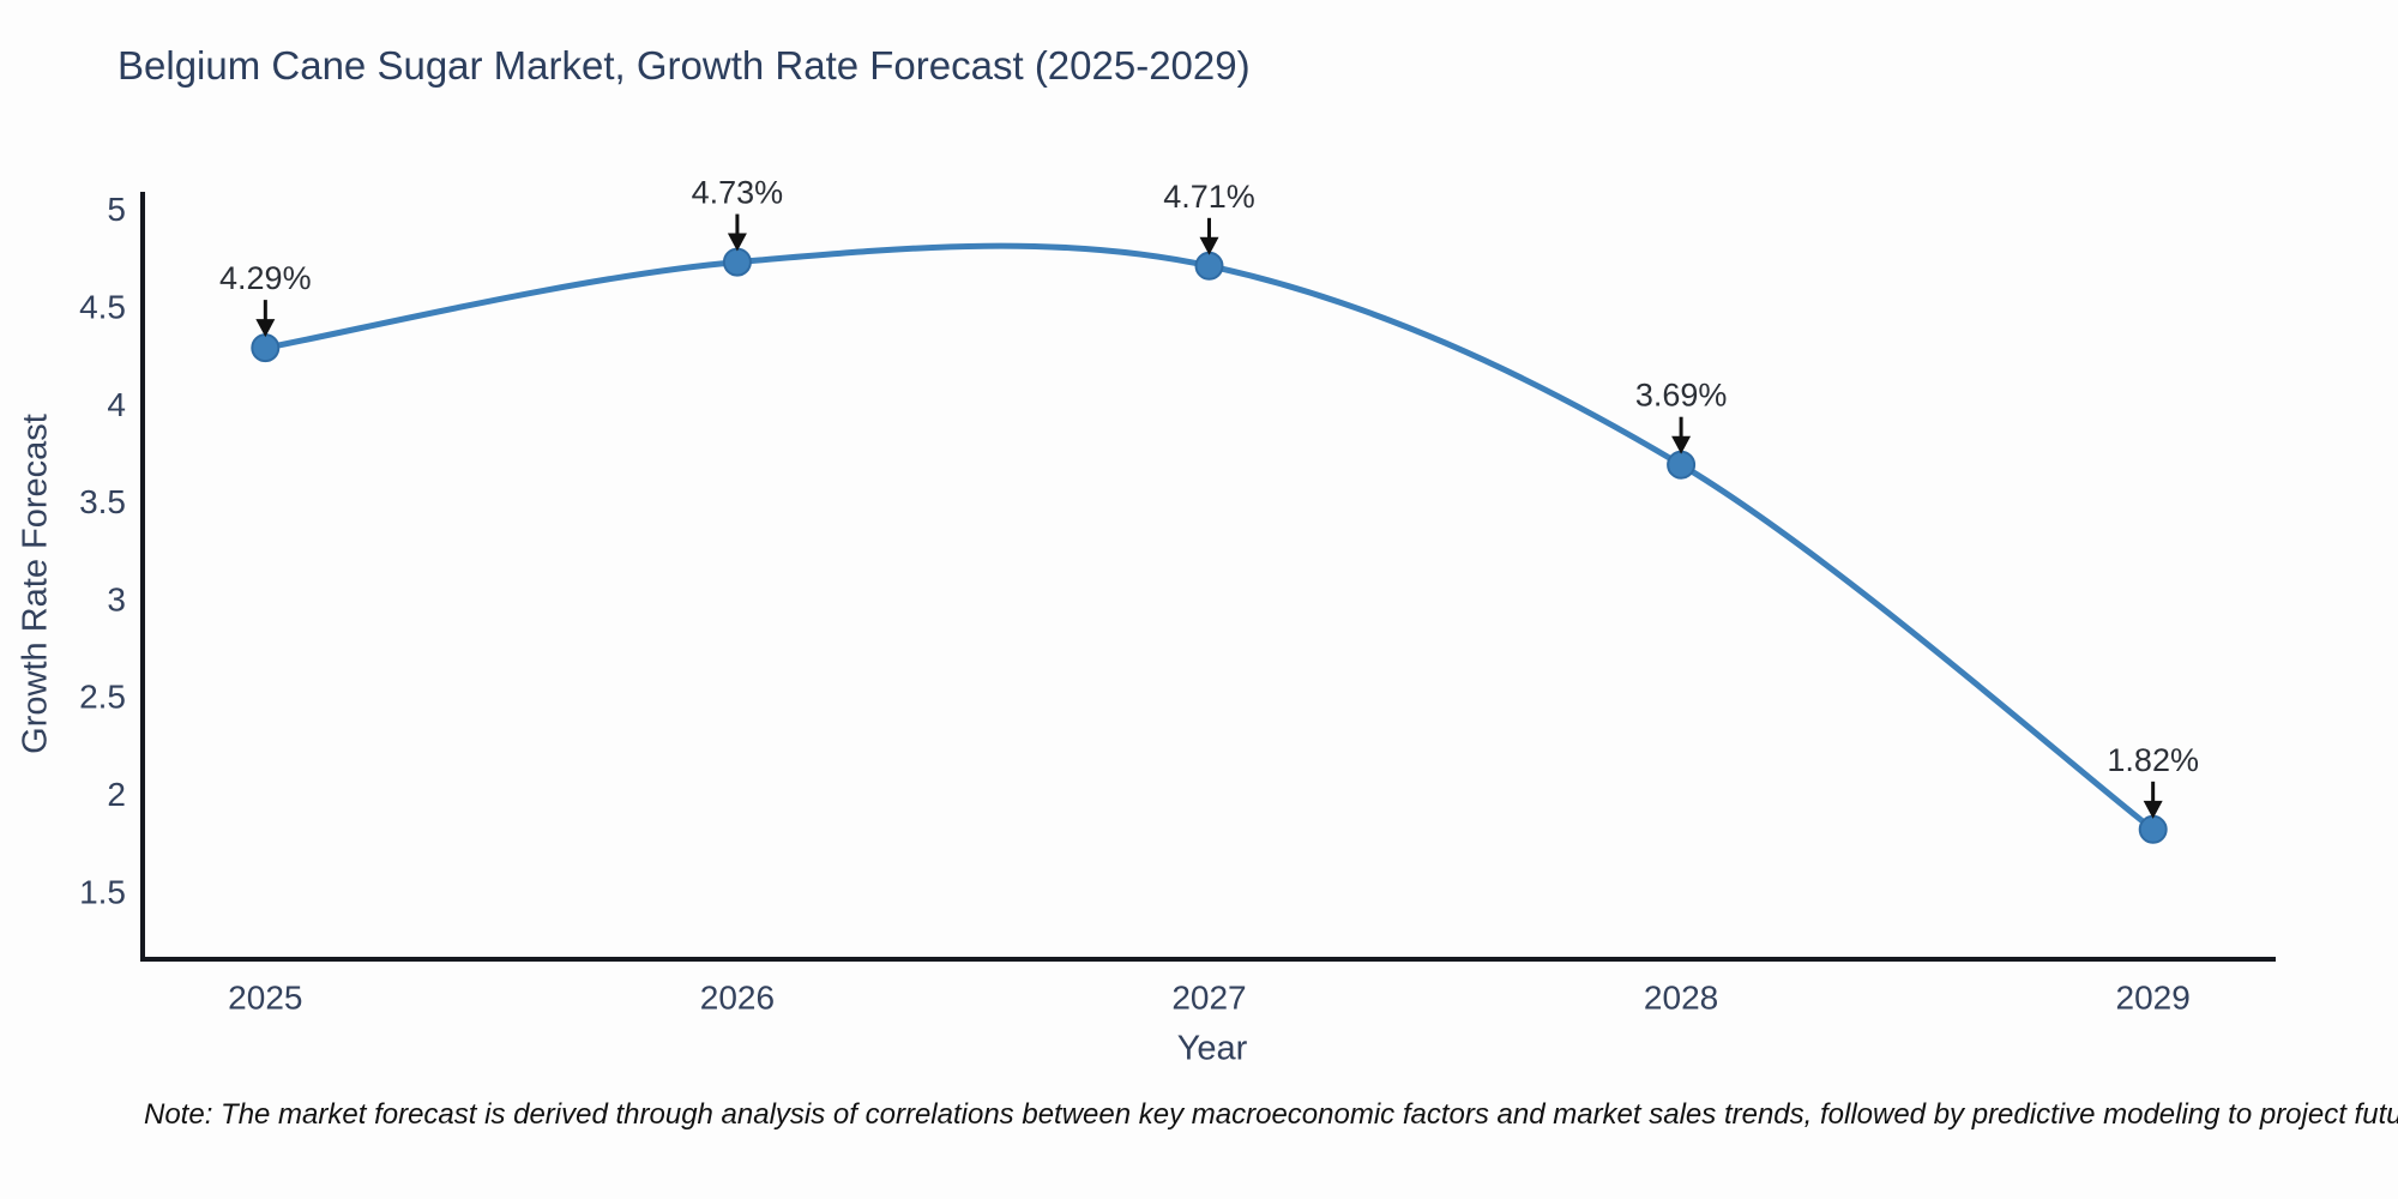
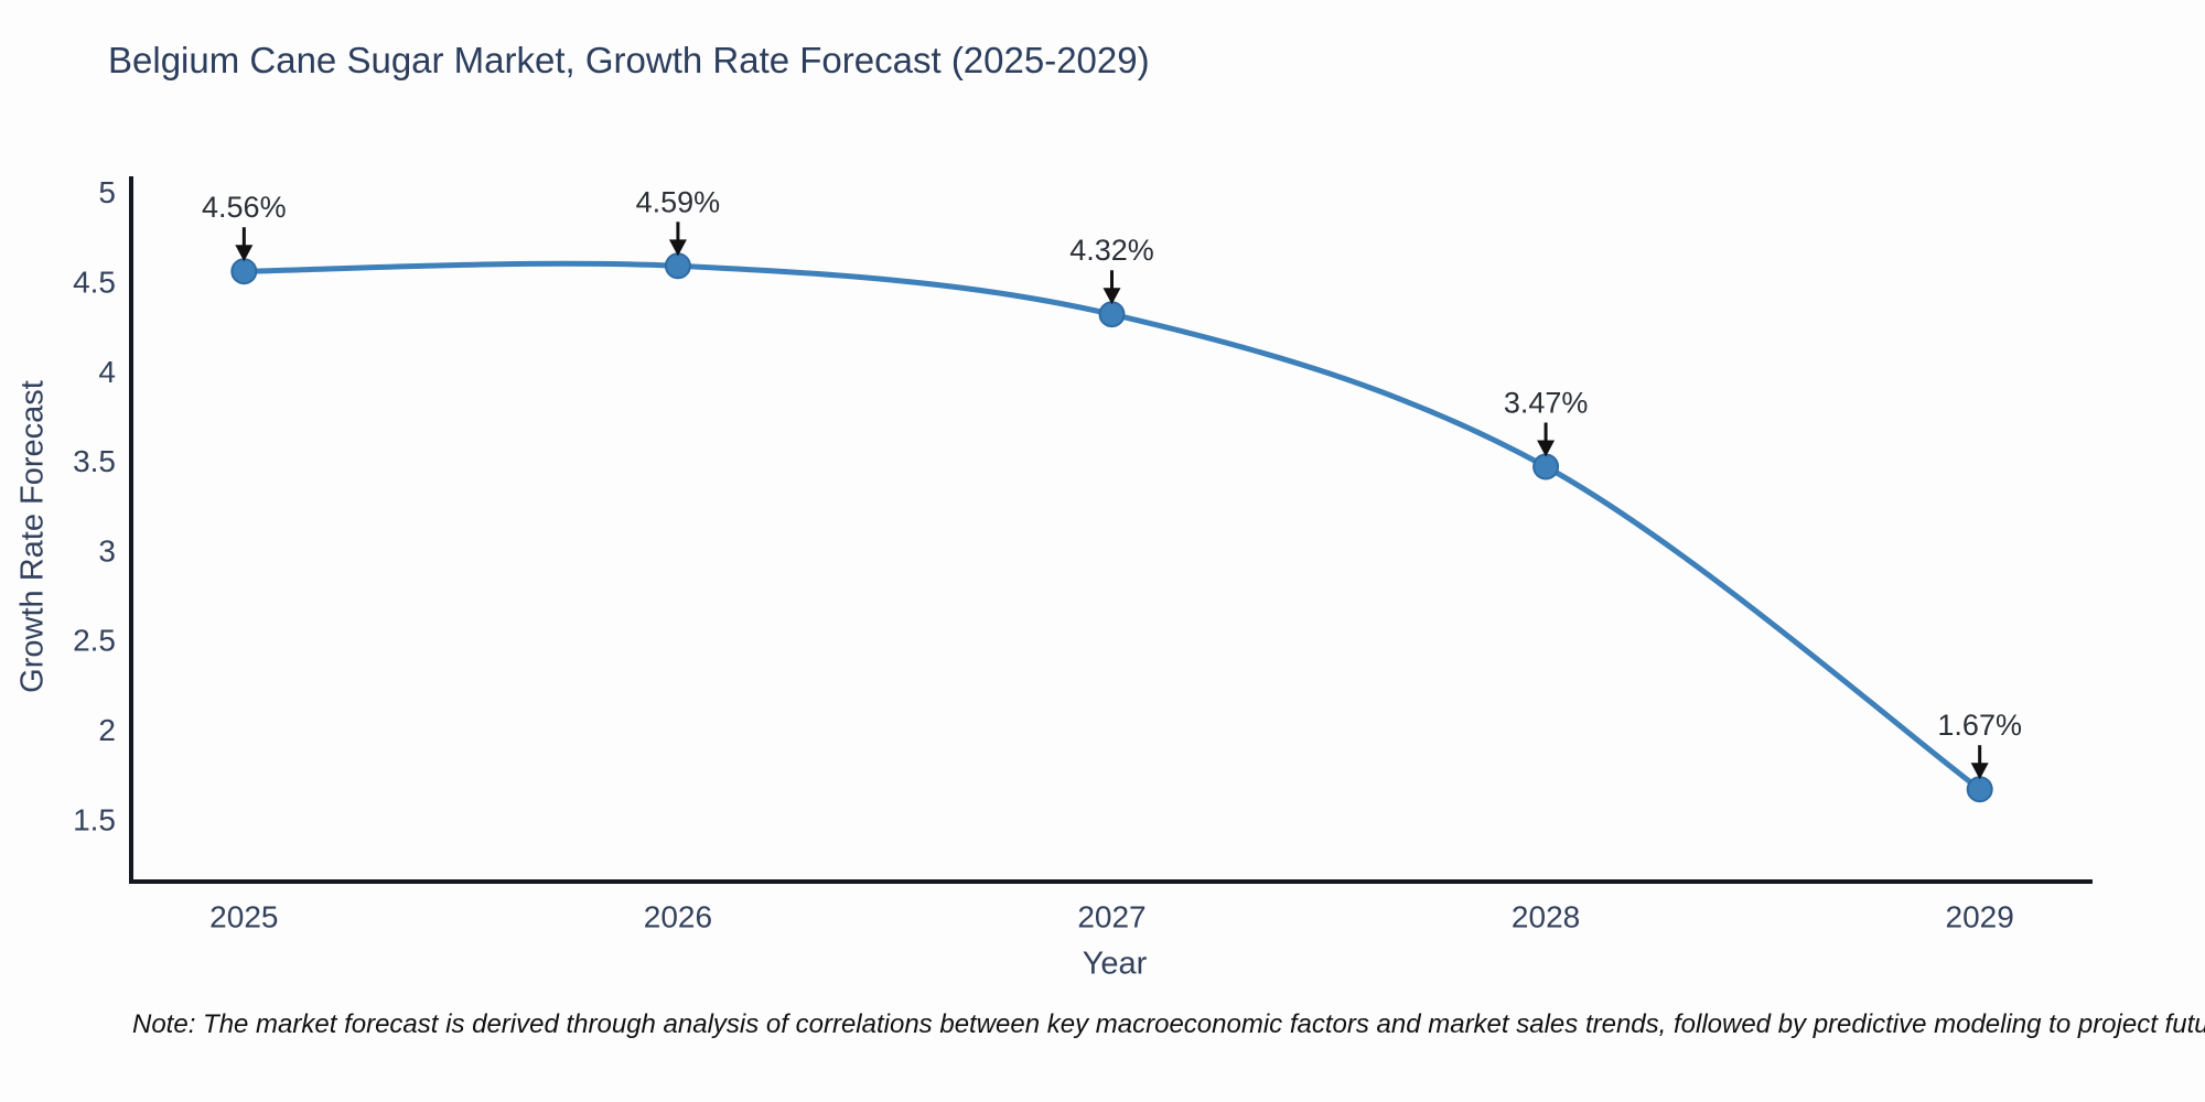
2025: 4.29% -> 4.56%
2026: 4.73% -> 4.59%
2027: 4.71% -> 4.32%
2028: 3.69% -> 3.47%
2029: 1.82% -> 1.67%
